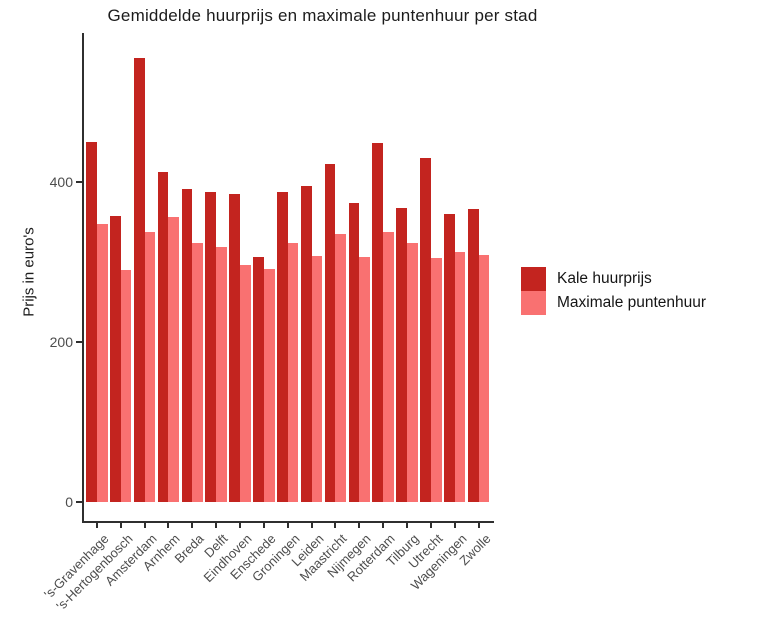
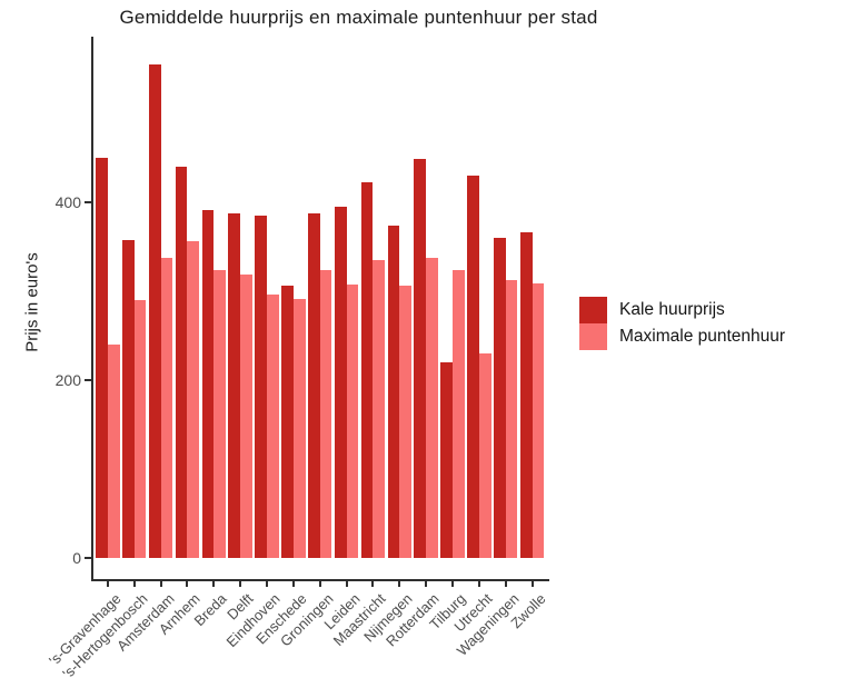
Maximale puntenhuur/'s-Gravenhage: 350 -> 240
Kale huurprijs/Arnhem: 410 -> 440
Kale huurprijs/Tilburg: 370 -> 220
Maximale puntenhuur/Utrecht: 300 -> 230
